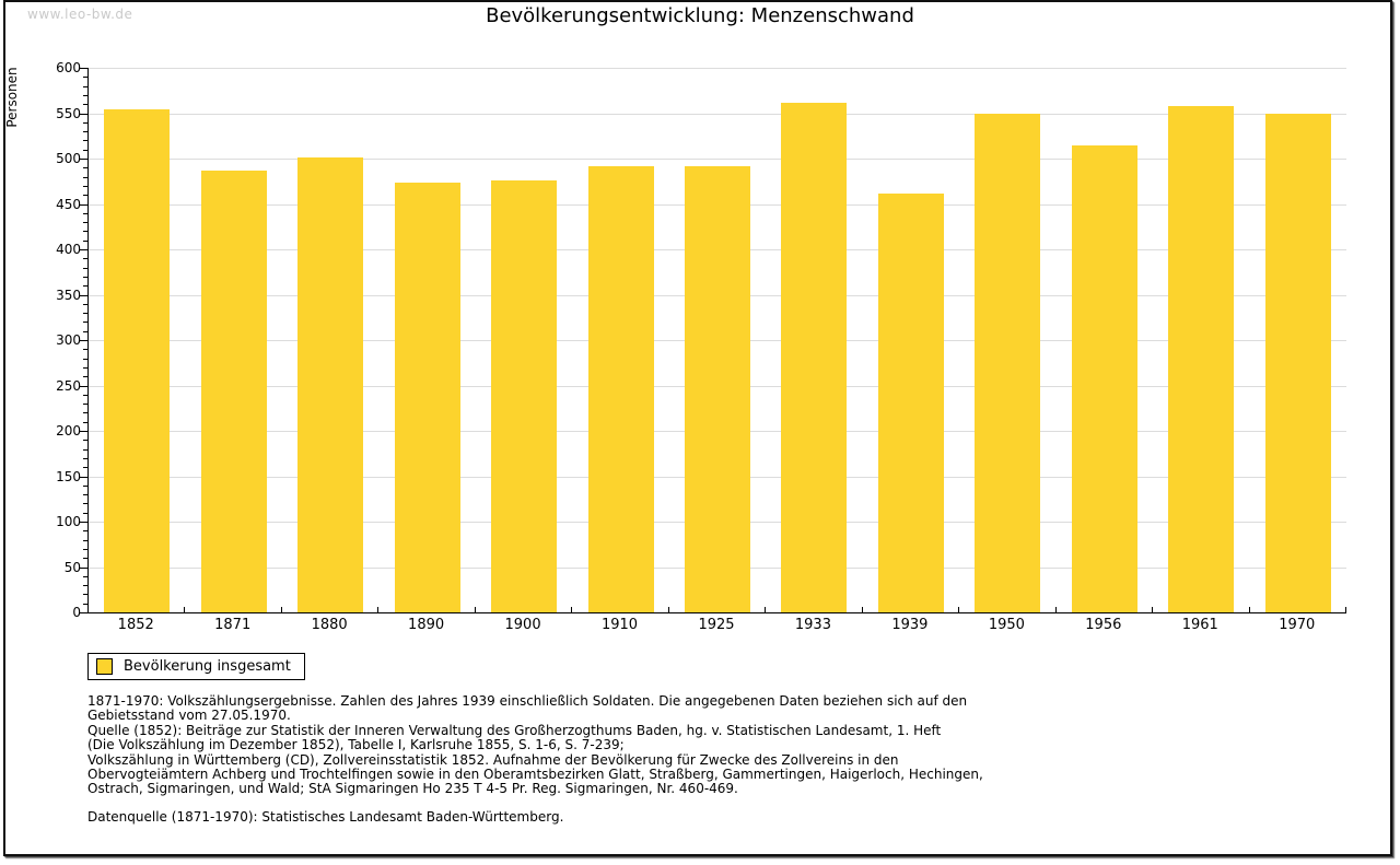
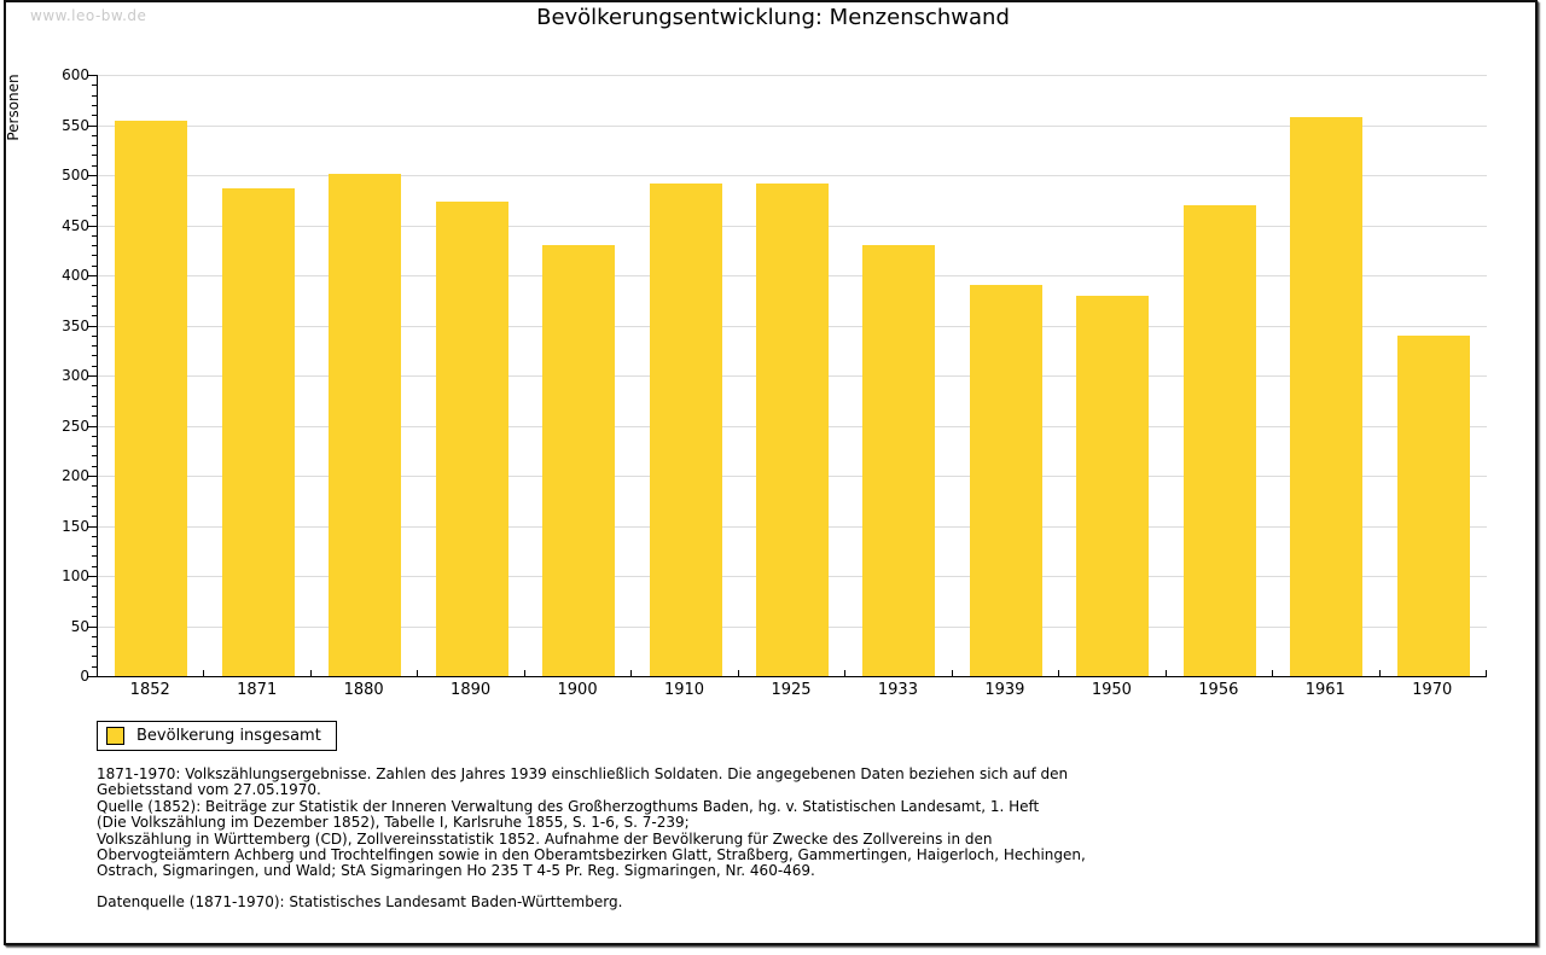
1900: 480 -> 430
1933: 560 -> 430
1939: 460 -> 390
1950: 550 -> 380
1956: 520 -> 470
1970: 550 -> 340
